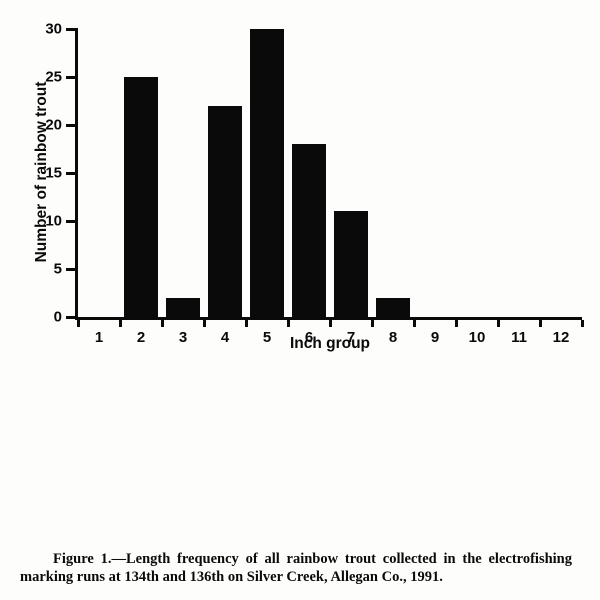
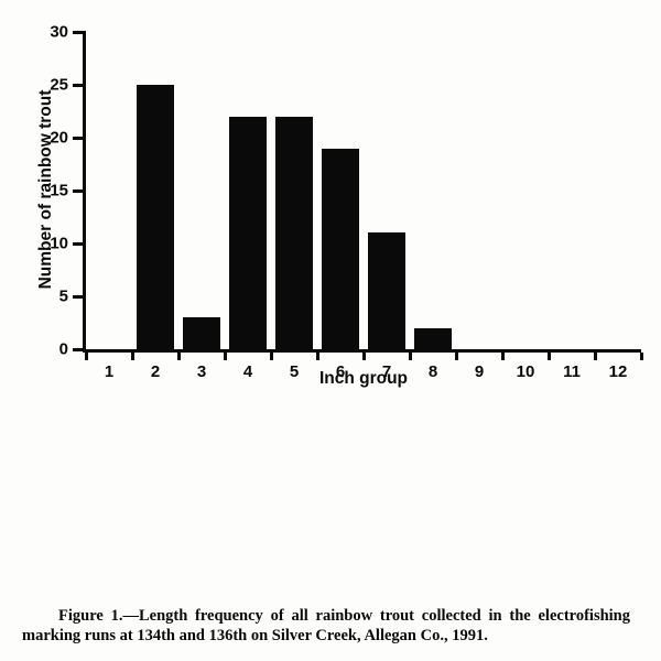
3: 2 -> 3
5: 30 -> 22
6: 18 -> 19
